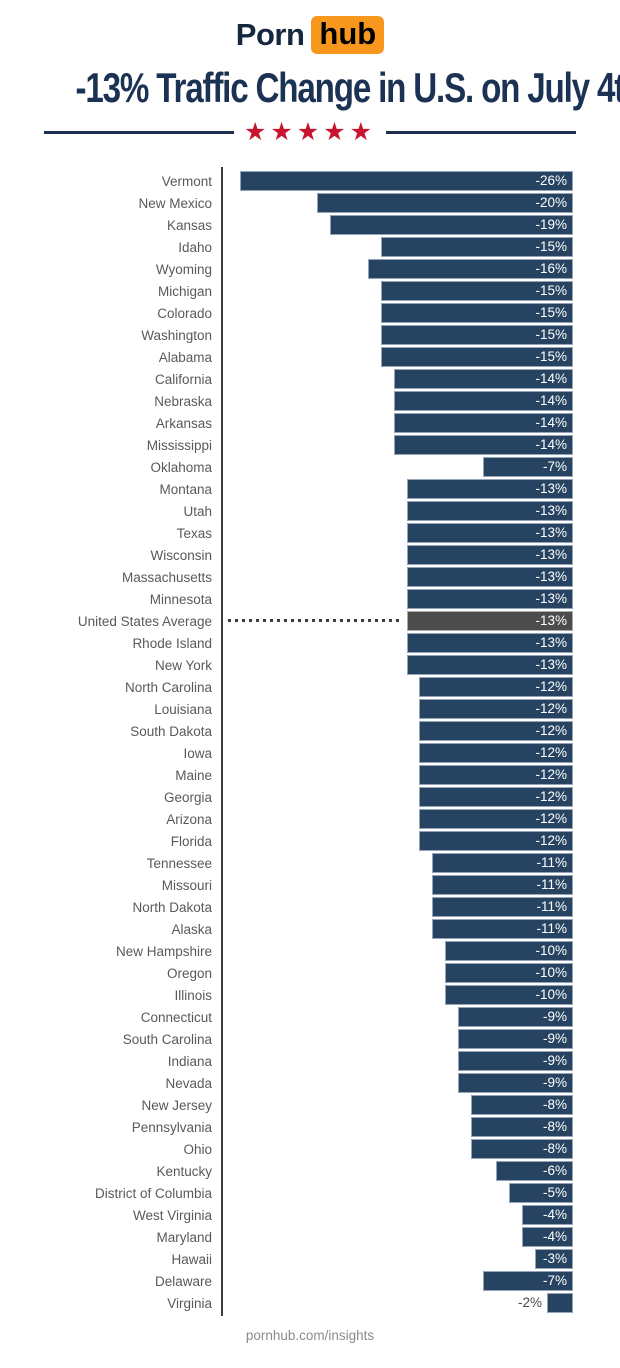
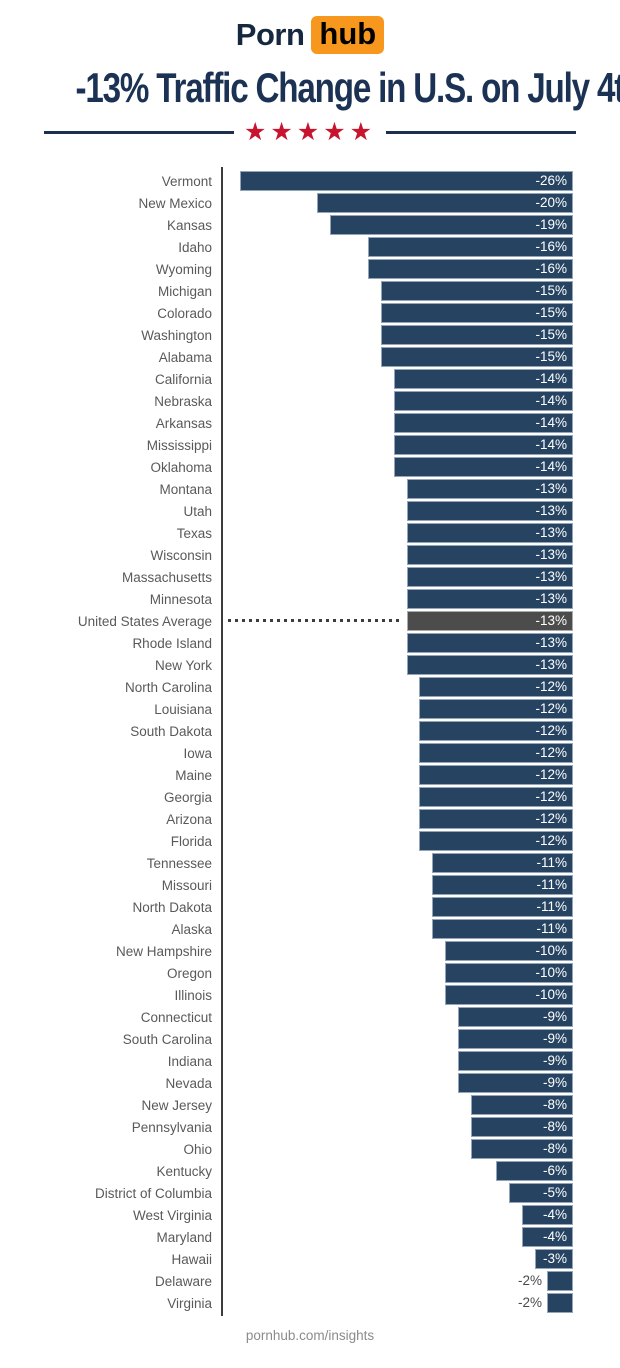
Idaho: -15% -> -16%
Oklahoma: -7% -> -14%
Delaware: -7% -> -2%
